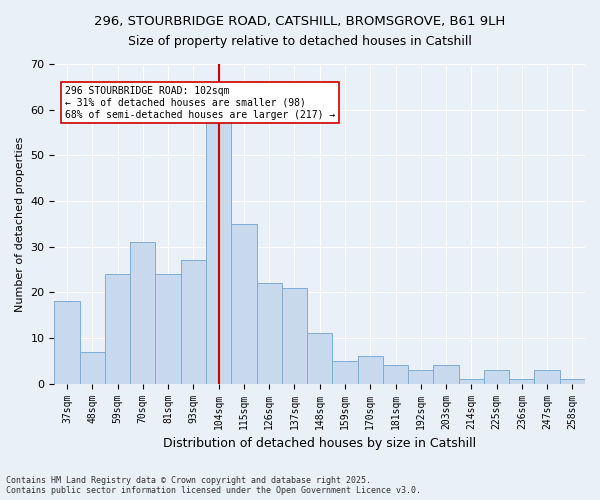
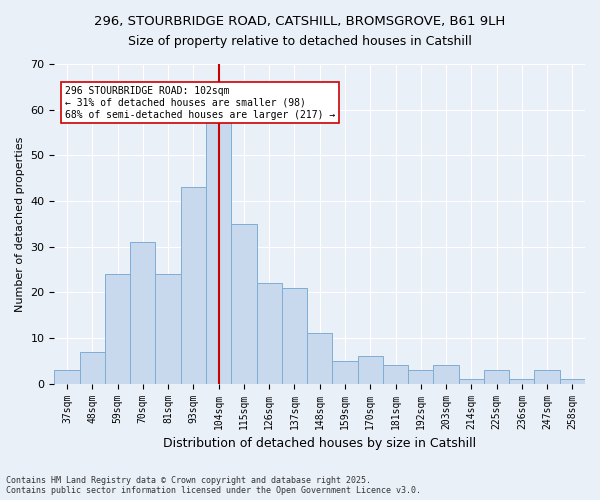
37sqm: 18 -> 3
93sqm: 27 -> 43
